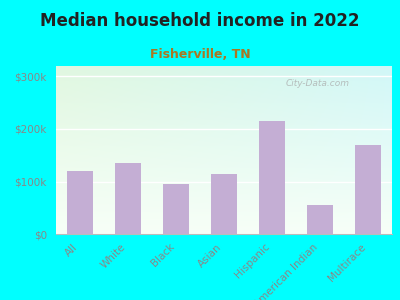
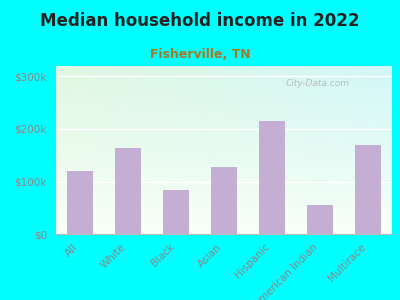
White: $135k -> $164k
Black: $95k -> $84k
Asian: $115k -> $128k
